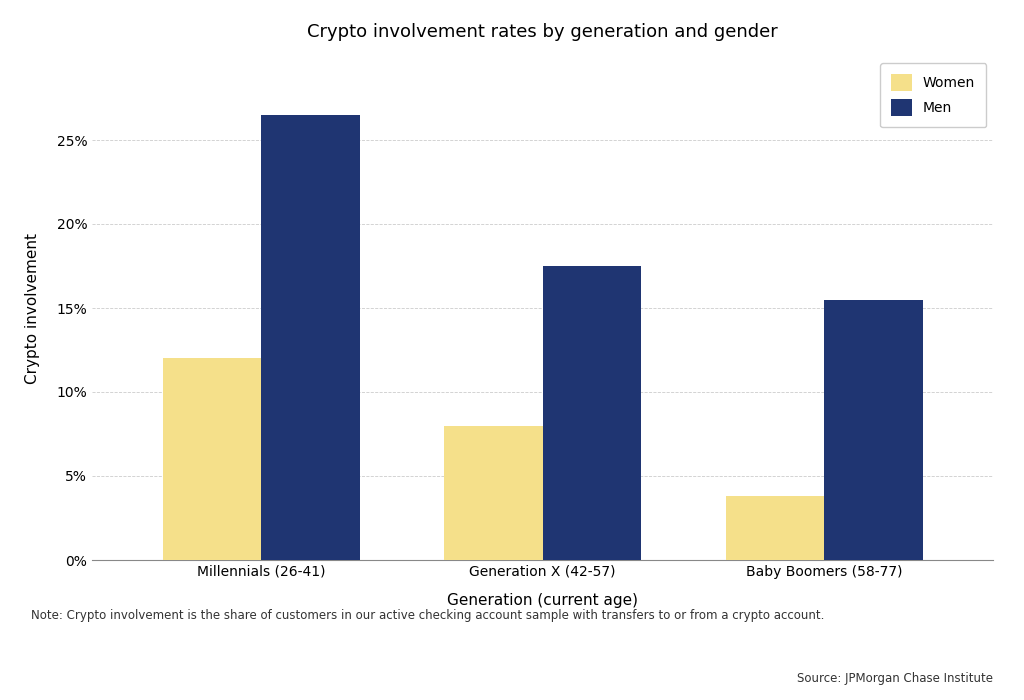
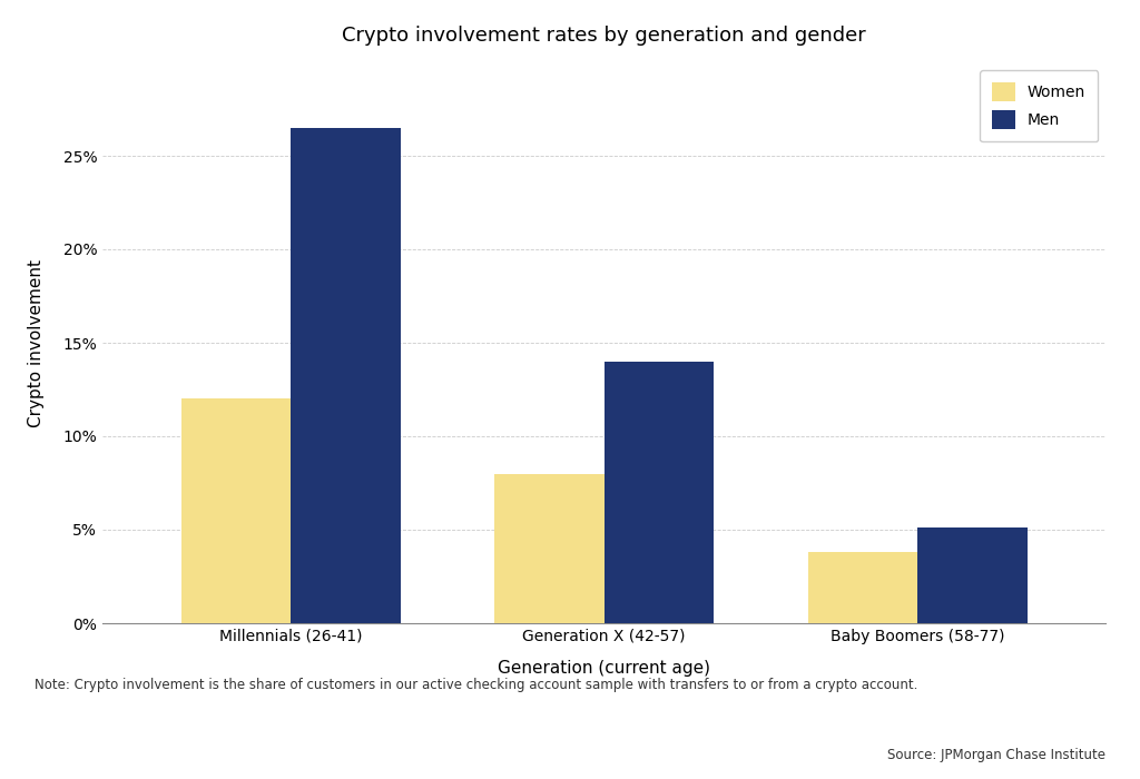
Men/Generation X (42-57): 17.5% -> 14.0%
Men/Baby Boomers (58-77): 15.5% -> 5.1%
